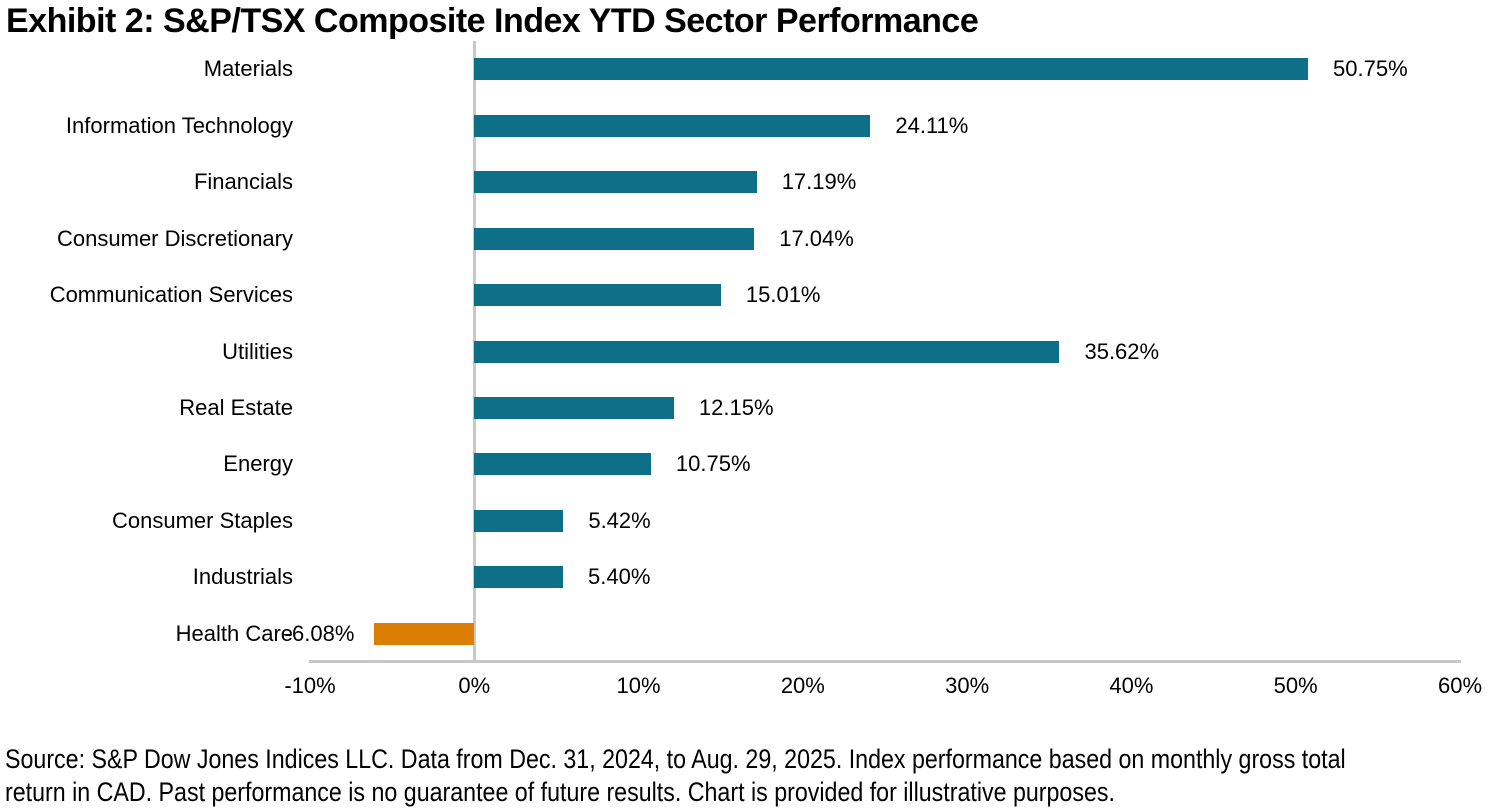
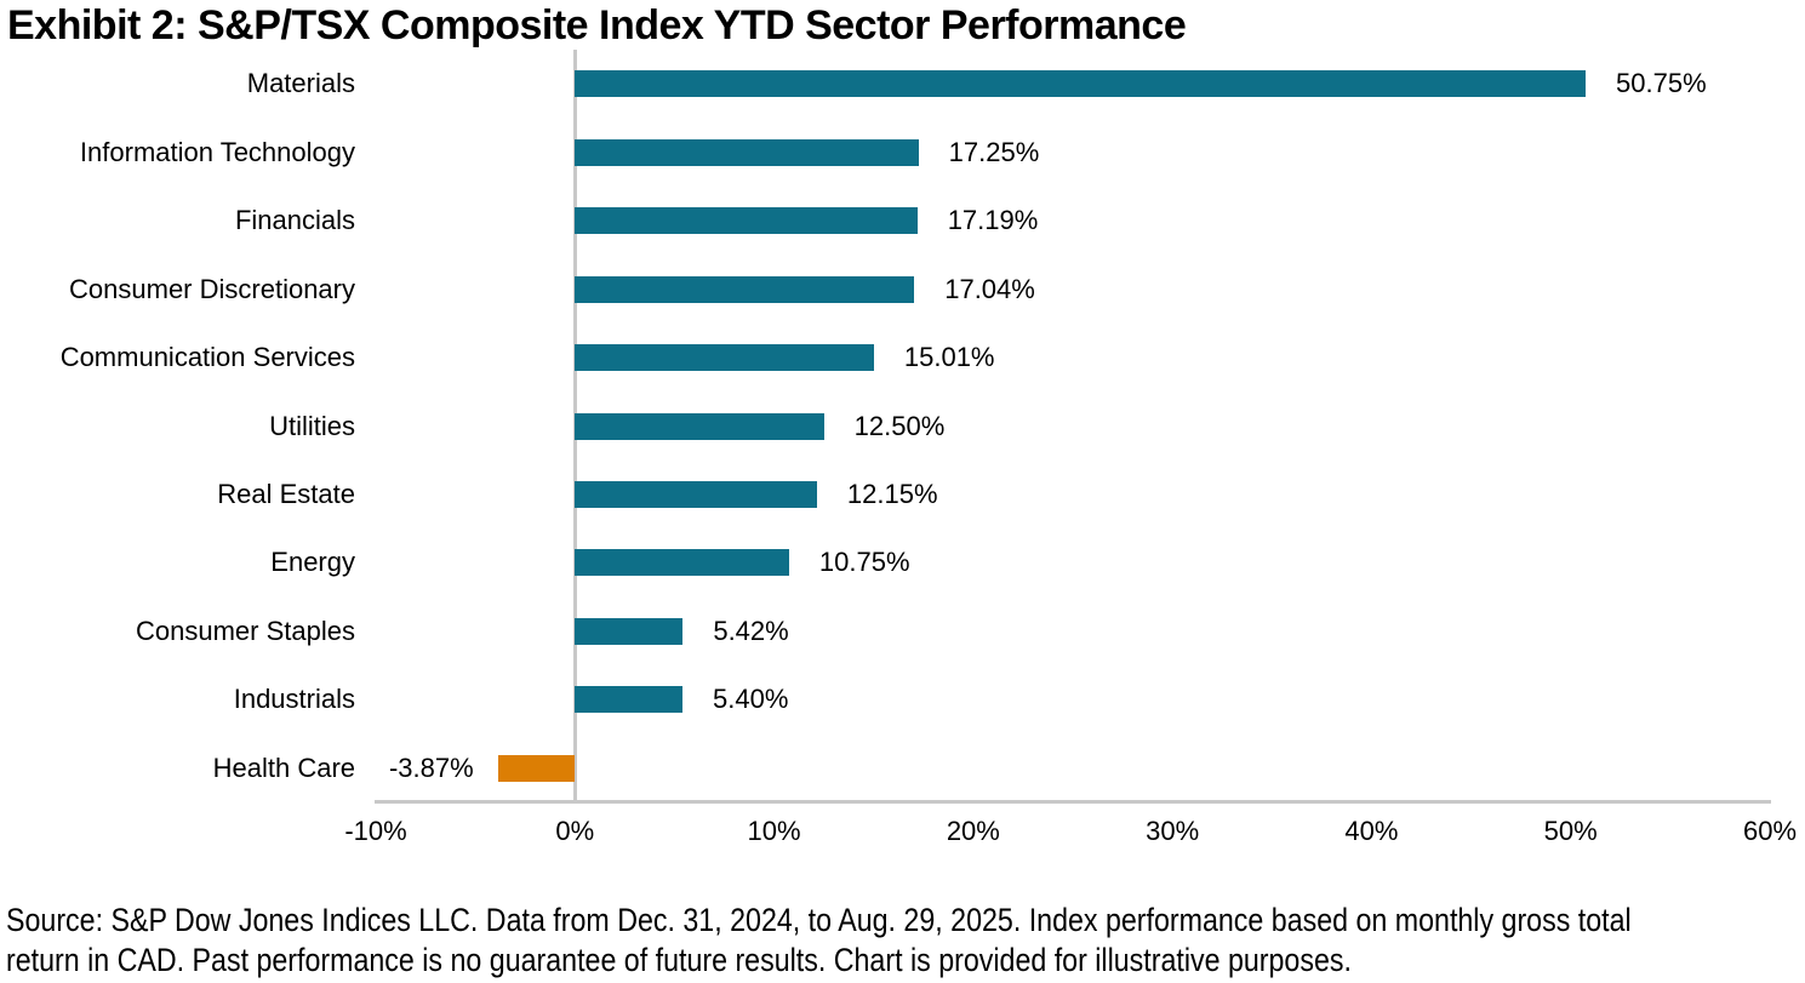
Information Technology: 24.11% -> 17.25%
Utilities: 35.62% -> 12.50%
Health Care: -6.08% -> -3.87%
